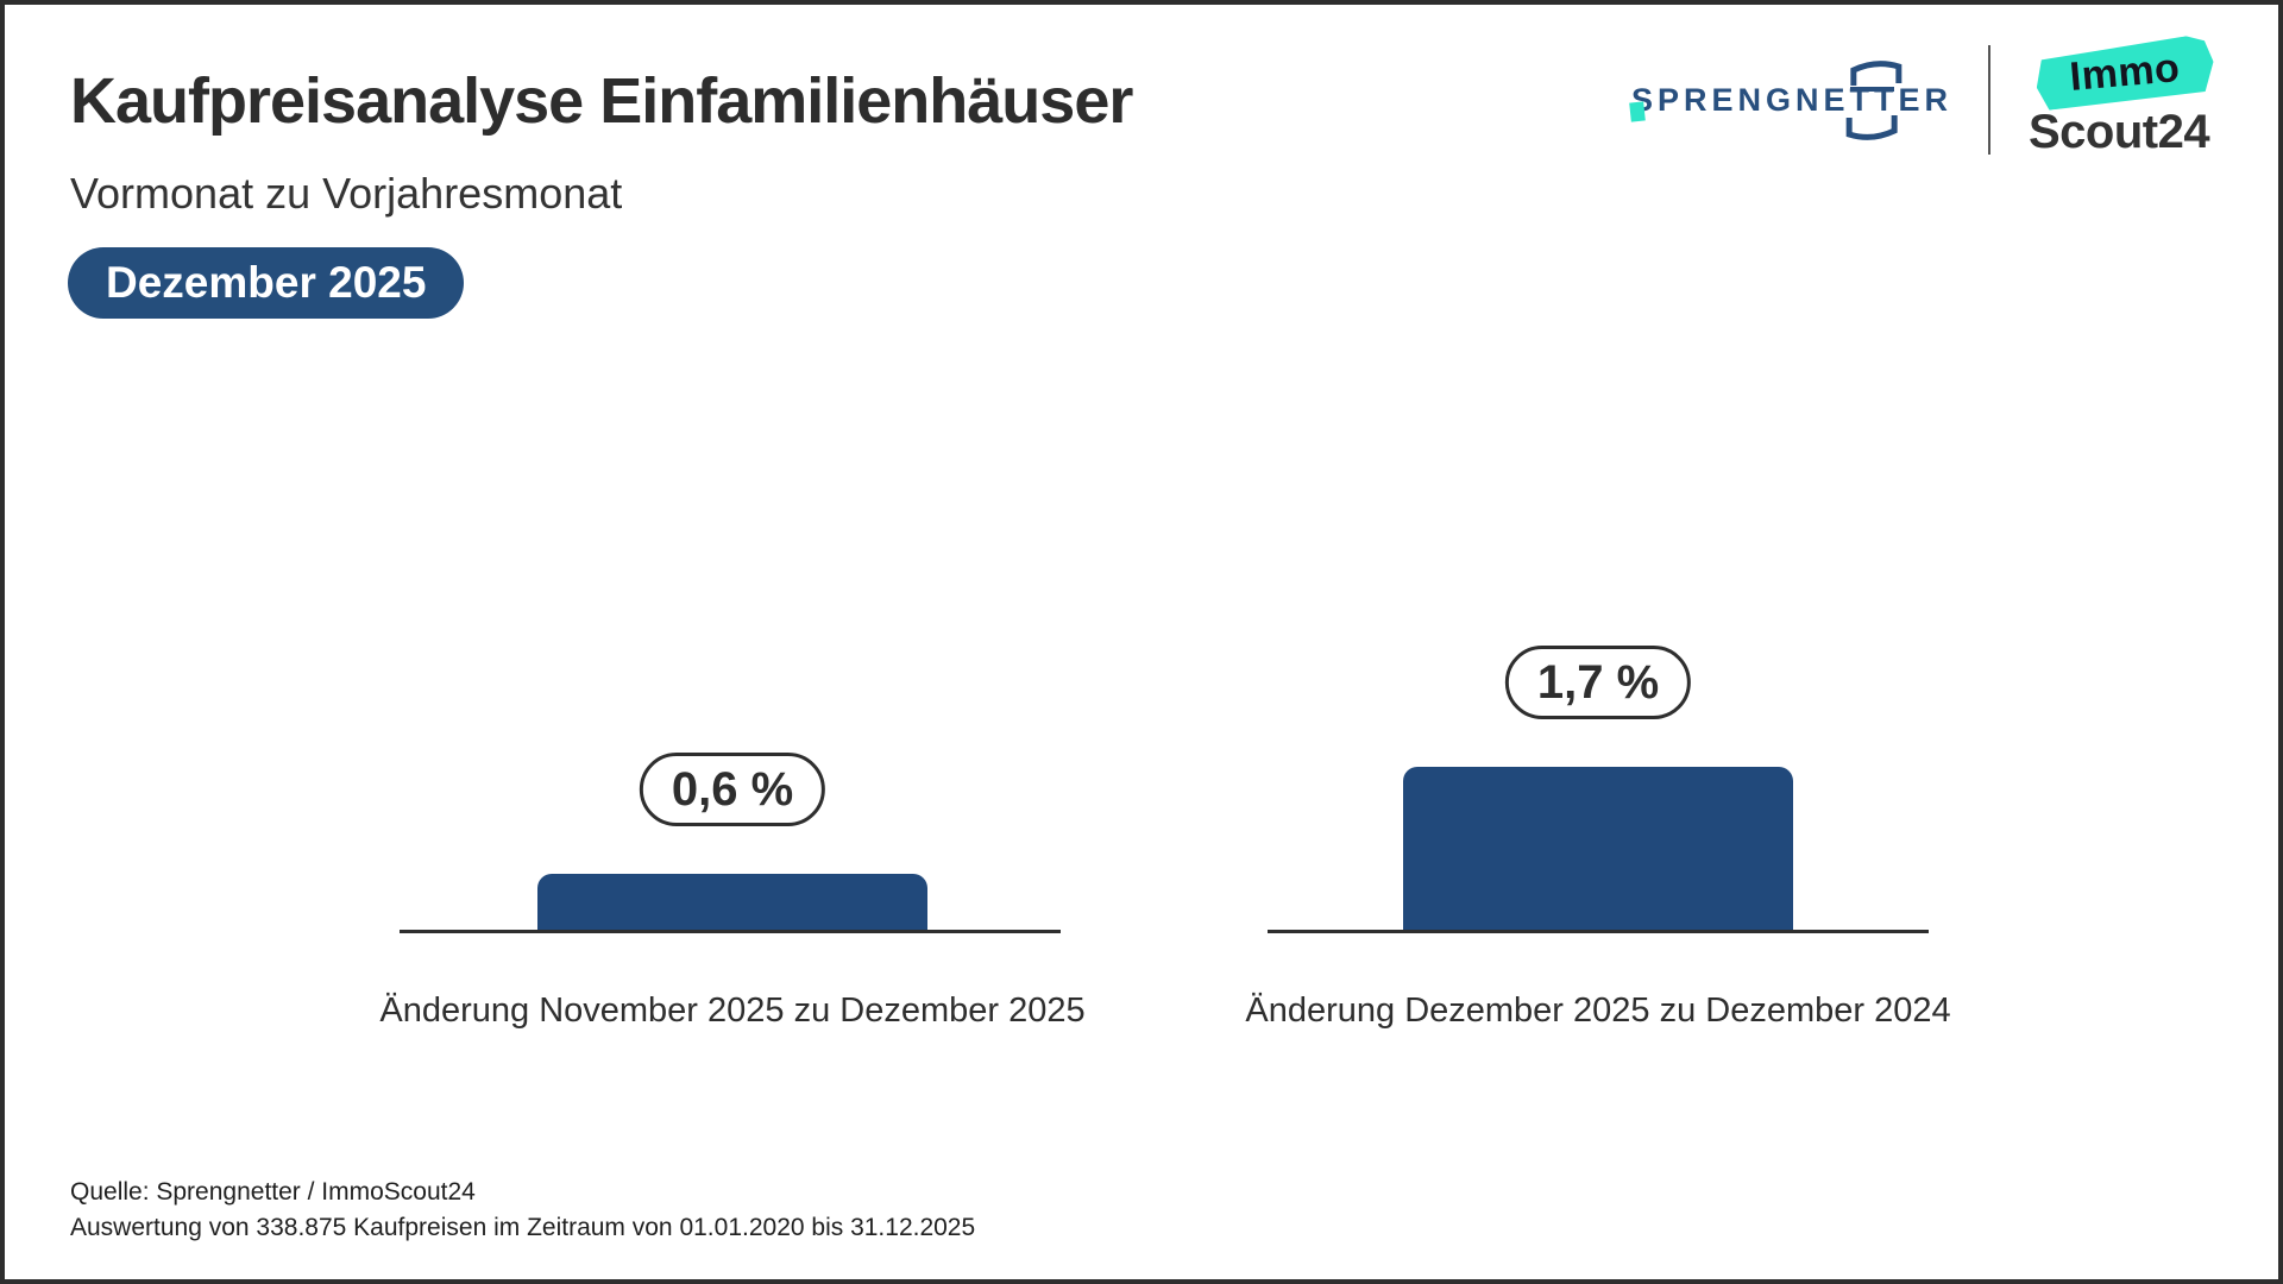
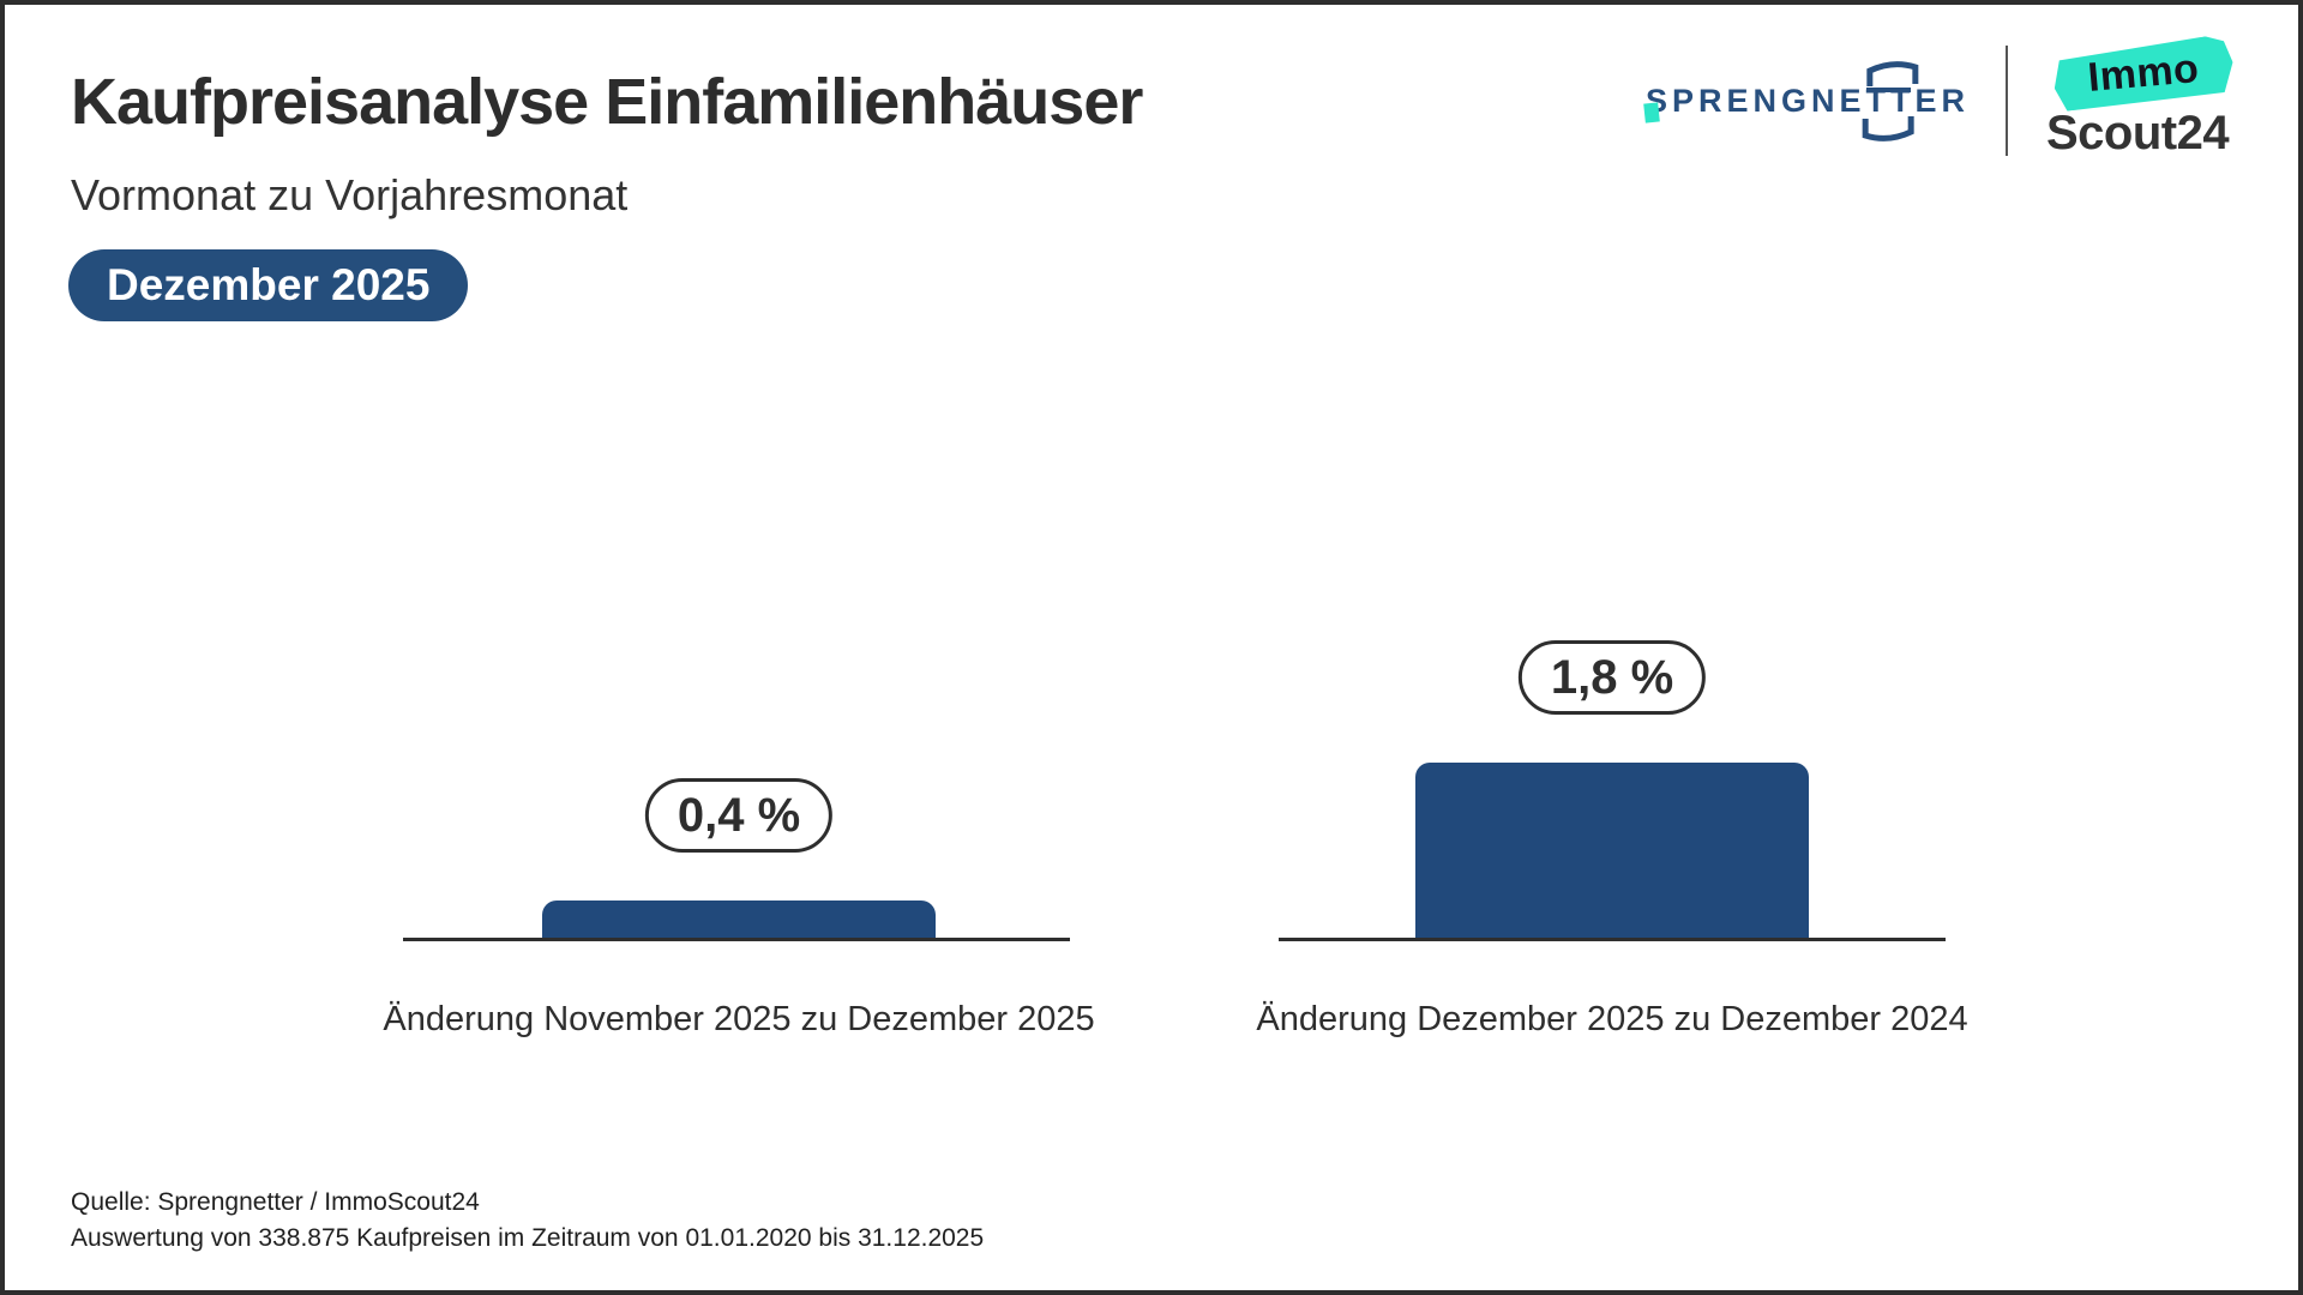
Änderung November 2025 zu Dezember 2025: 0,6 -> 0,4
Änderung Dezember 2025 zu Dezember 2024: 1,7 -> 1,8
